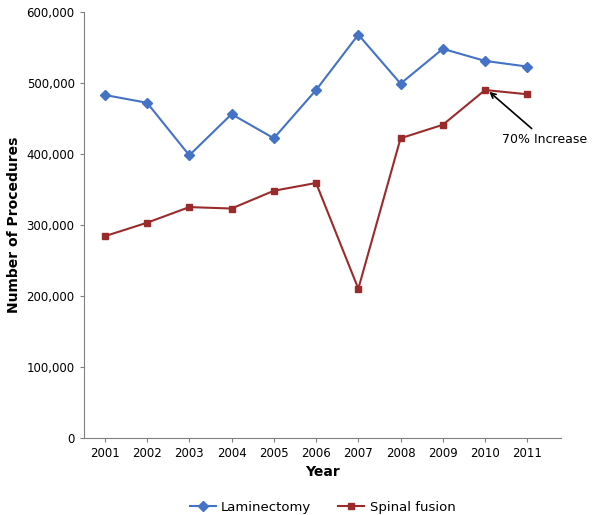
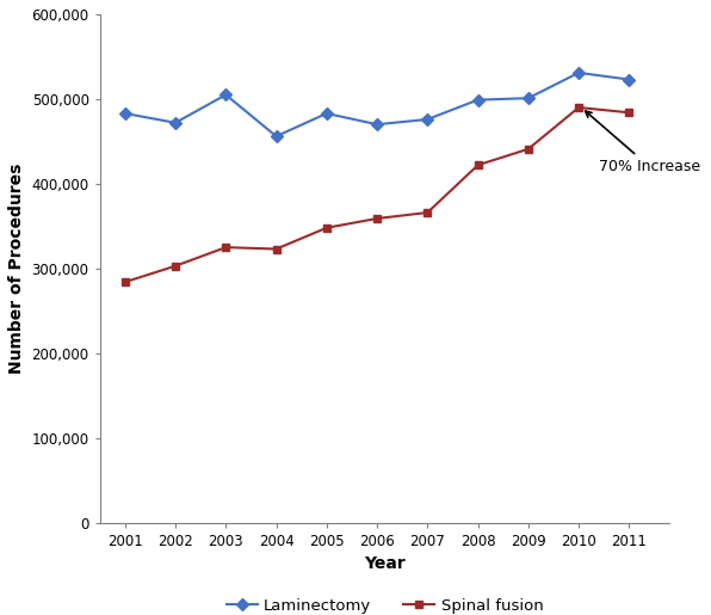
Laminectomy/2003: 398,000 -> 505,000
Laminectomy/2005: 422,000 -> 483,000
Laminectomy/2006: 490,000 -> 470,000
Laminectomy/2007: 568,000 -> 476,000
Spinal fusion/2007: 210,000 -> 366,000
Laminectomy/2009: 548,000 -> 501,000
